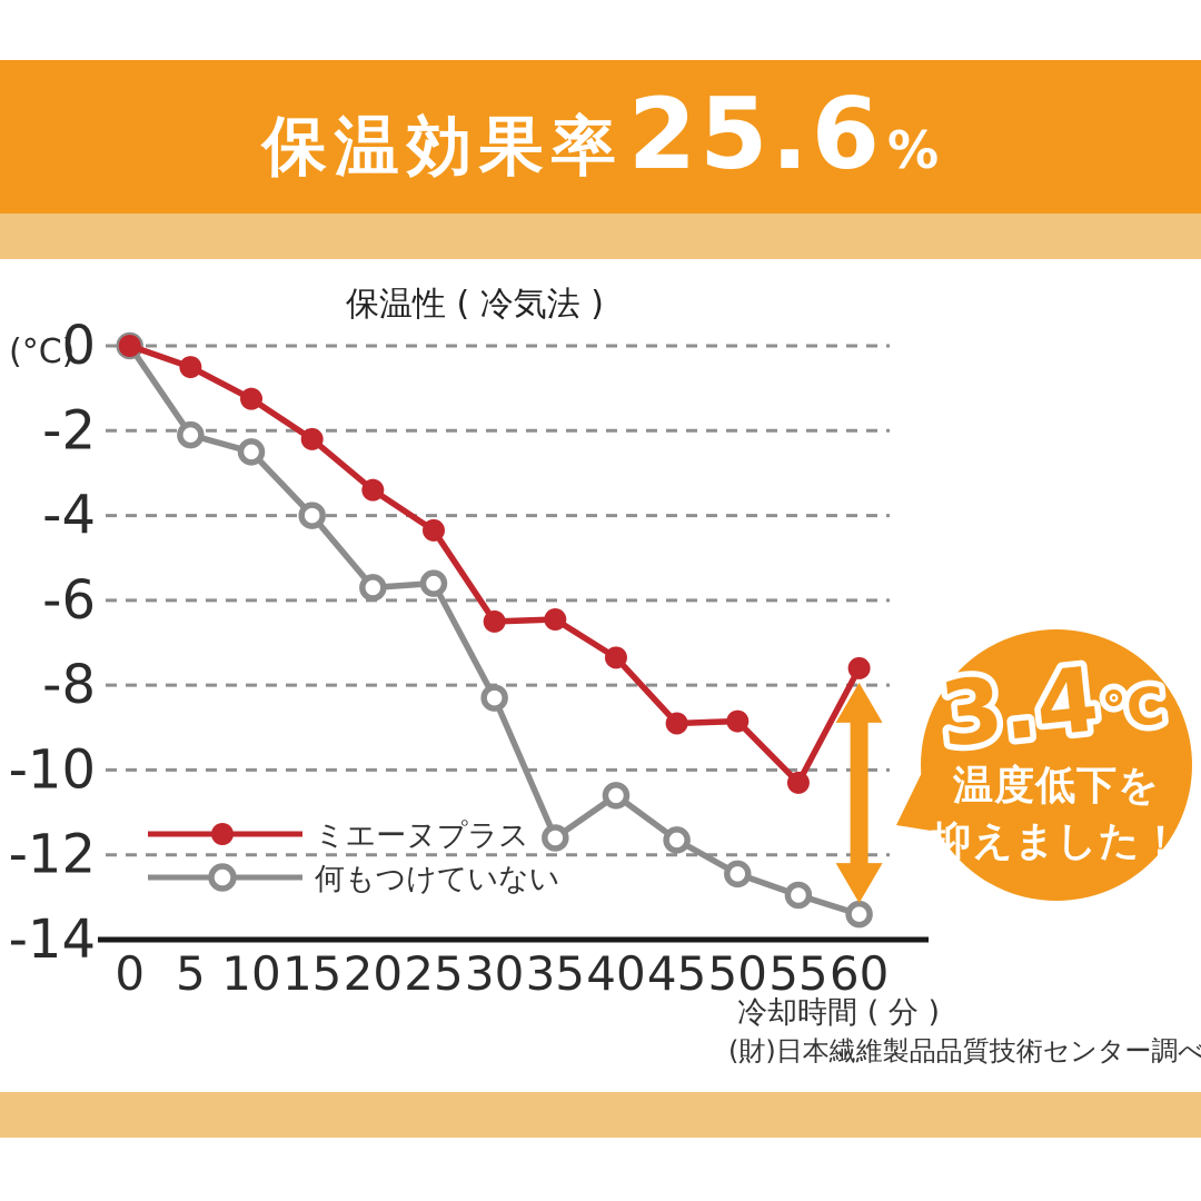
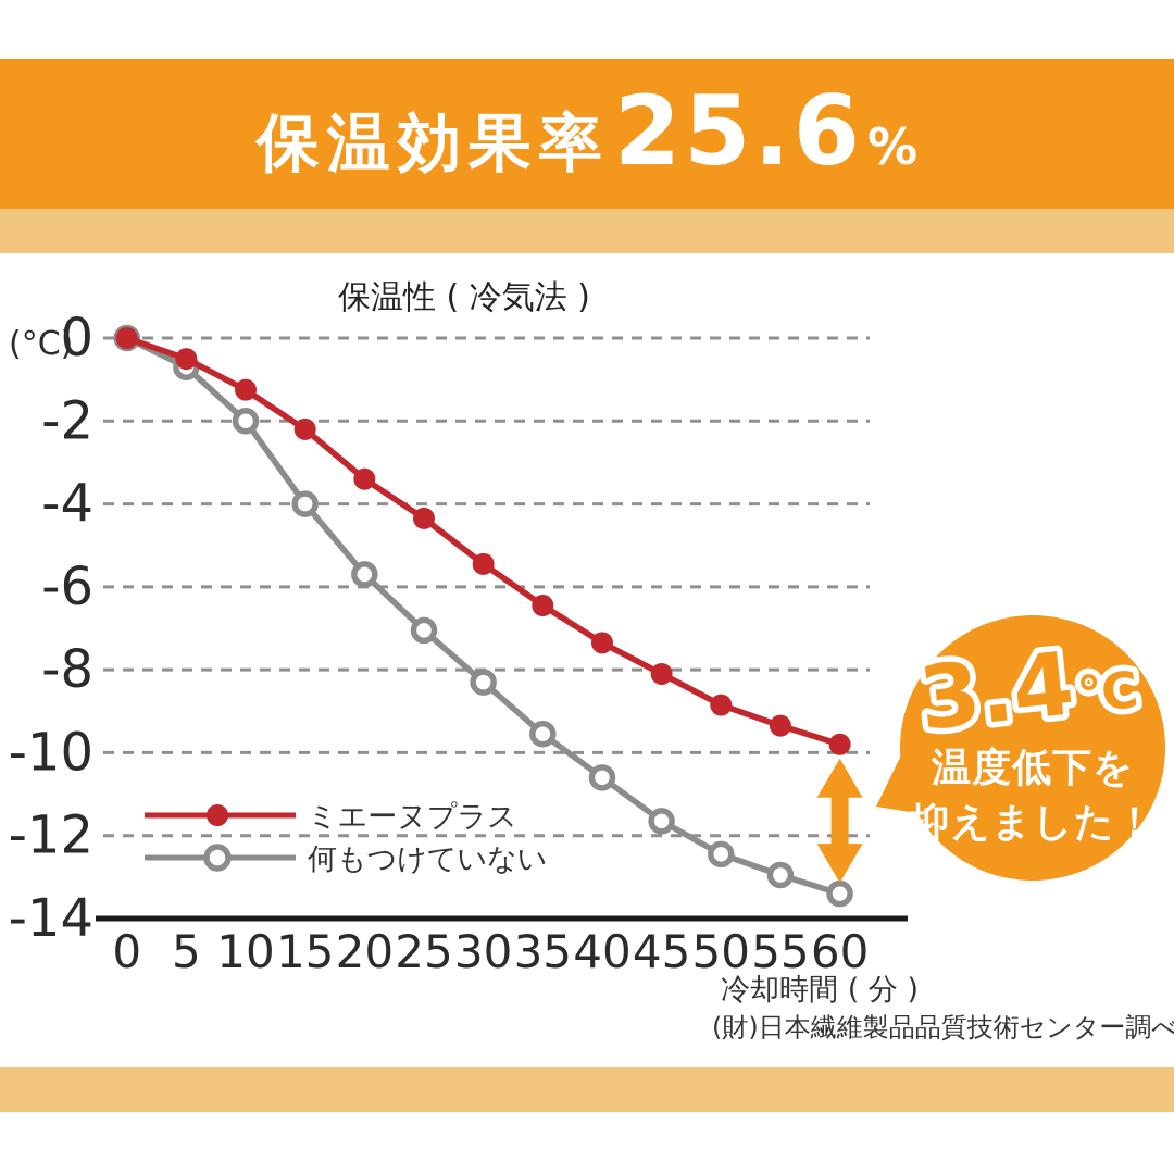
何もつけていない/5: -2.1 -> -0.7
何もつけていない/10: -2.5 -> -2.0
何もつけていない/25: -5.6 -> -7.0
ミエーヌプラス/30: -6.5 -> -5.5
何もつけていない/35: -11.6 -> -9.6
ミエーヌプラス/45: -8.9 -> -8.1
ミエーヌプラス/55: -10.3 -> -9.3
ミエーヌプラス/60: -7.6 -> -9.8
